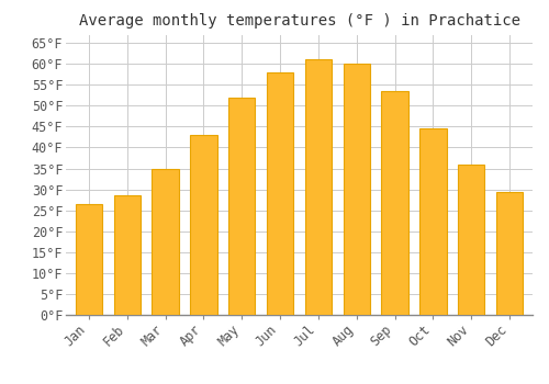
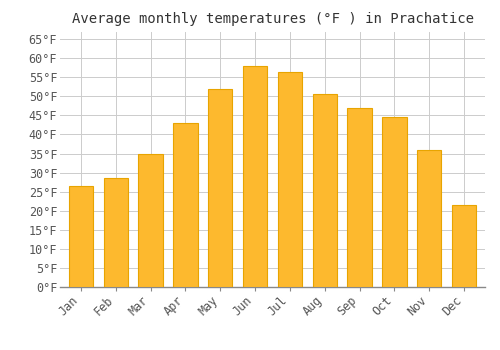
Jul: 61.0°F -> 56.5°F
Aug: 60.0°F -> 50.5°F
Sep: 53.5°F -> 47.0°F
Dec: 29.5°F -> 21.5°F
